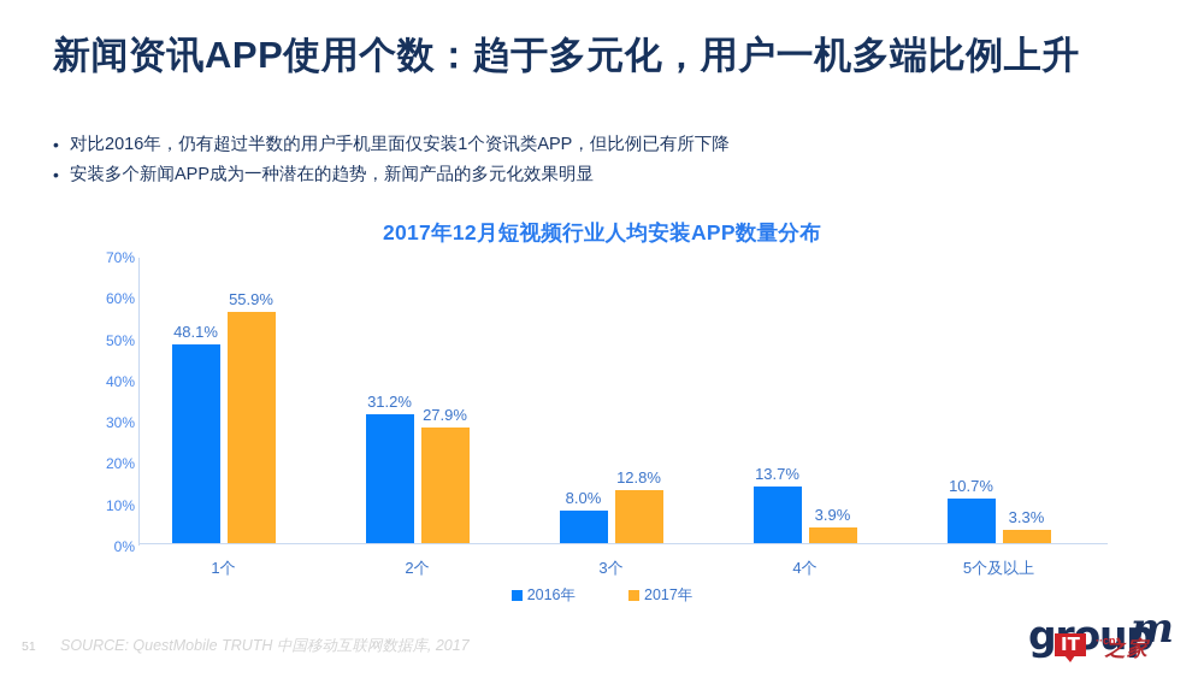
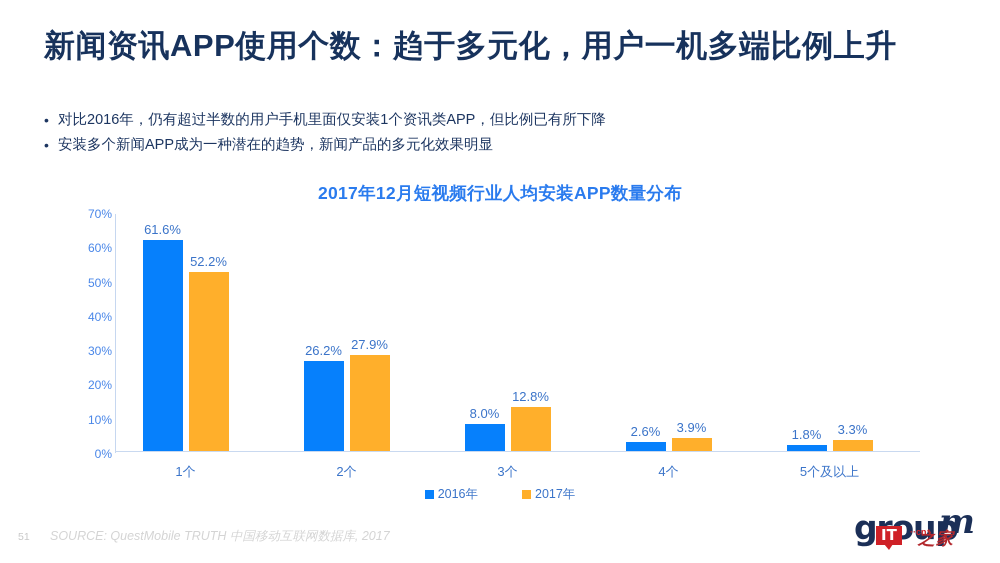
2016年/1个: 48.1% -> 61.6%
2017年/1个: 55.9% -> 52.2%
2016年/2个: 31.2% -> 26.2%
2016年/4个: 13.7% -> 2.6%
2016年/5个及以上: 10.7% -> 1.8%
